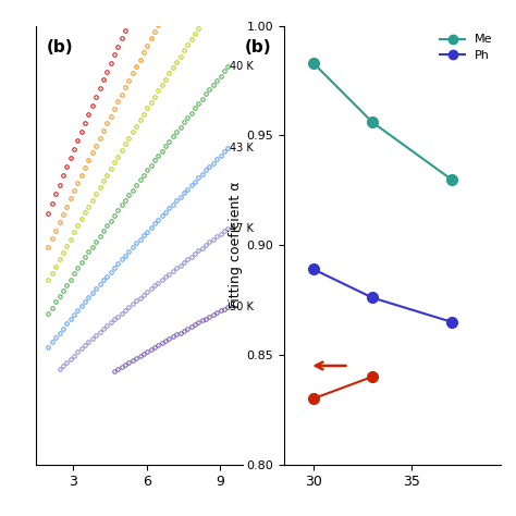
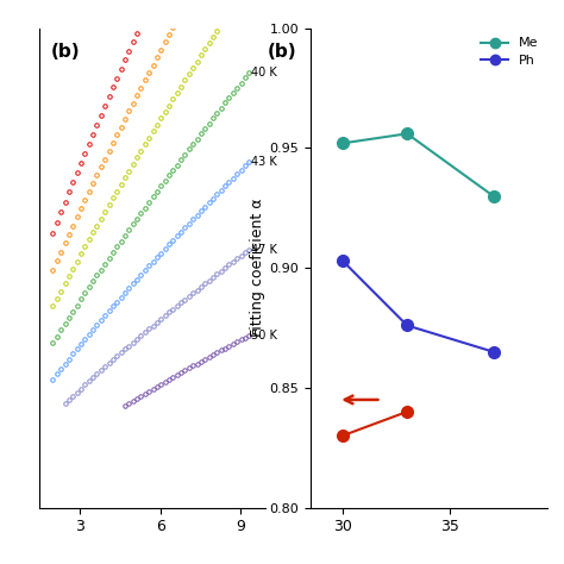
Me/30: 0.983 -> 0.952
Ph/30: 0.889 -> 0.903
